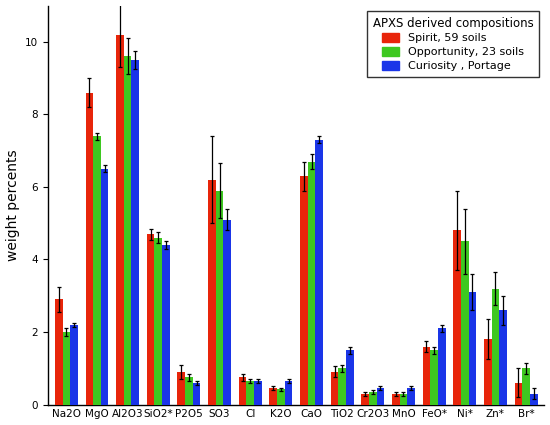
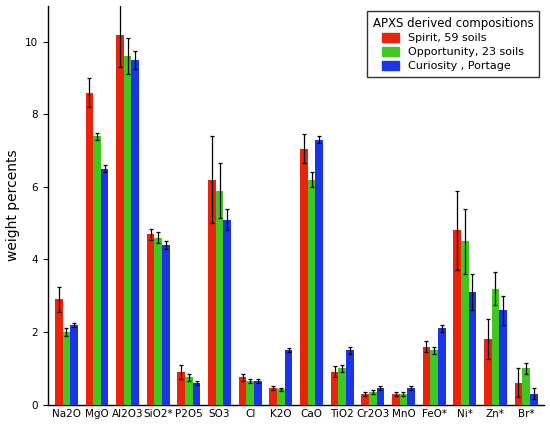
Curiosity , Portage/K2O: 0.65 -> 1.50
Spirit, 59 soils/CaO: 6.30 -> 7.05
Opportunity, 23 soils/CaO: 6.70 -> 6.20
